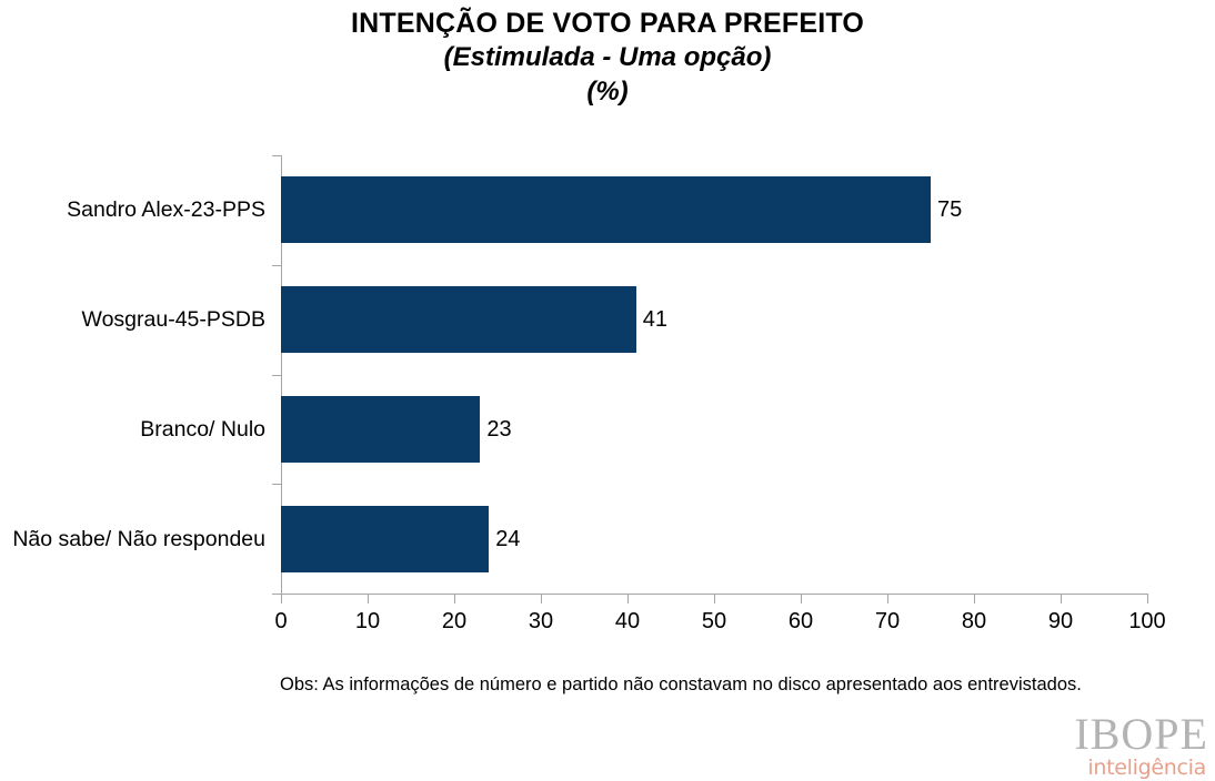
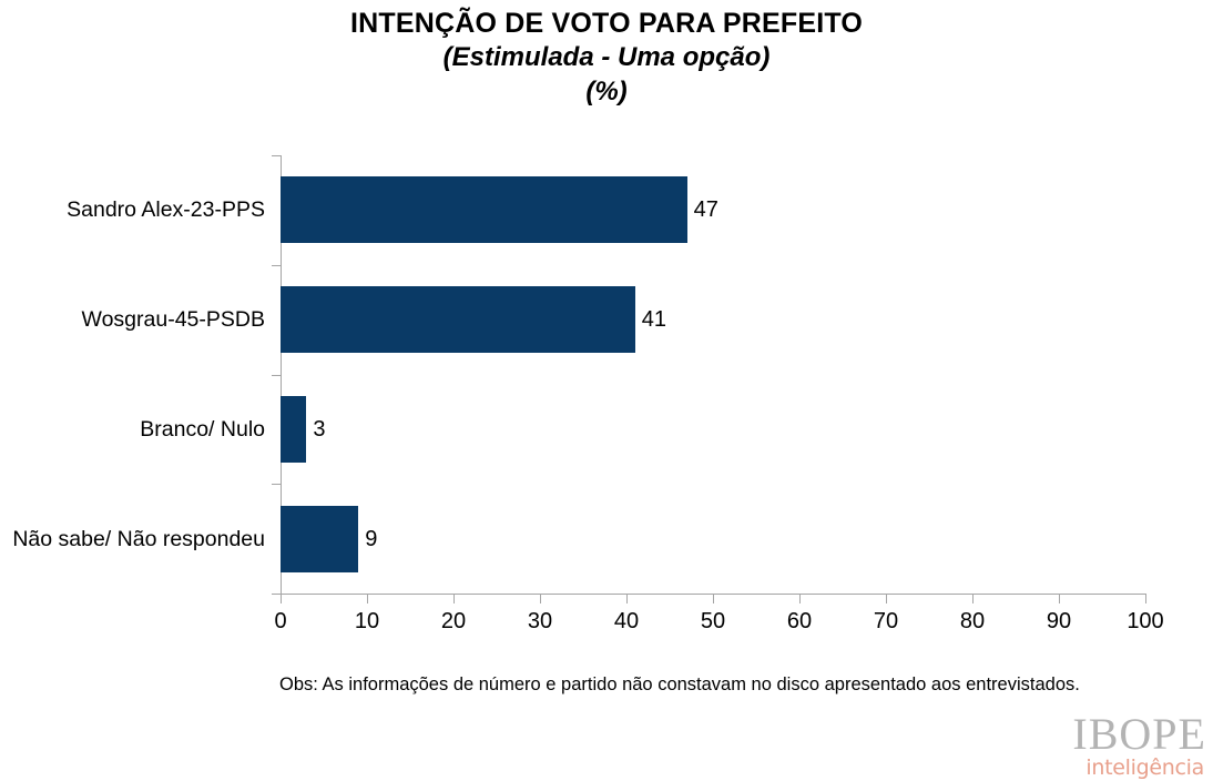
Sandro Alex-23-PPS: 75 -> 47
Branco/ Nulo: 23 -> 3
Não sabe/ Não respondeu: 24 -> 9
